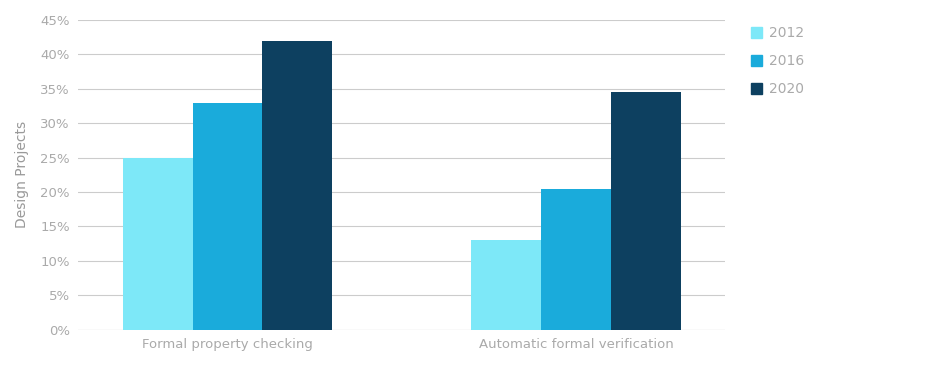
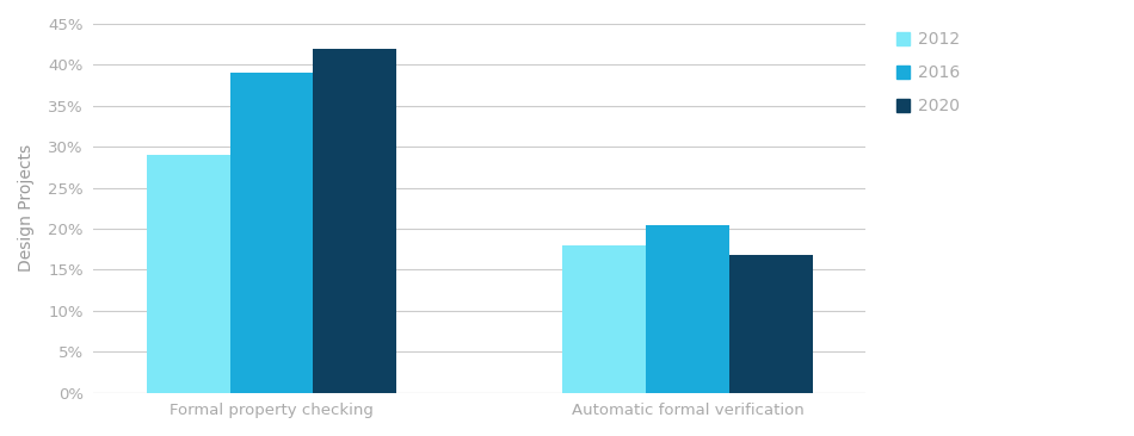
2012/Formal property checking: 25% -> 29%
2016/Formal property checking: 33.0% -> 39.0%
2012/Automatic formal verification: 13% -> 18%
2020/Automatic formal verification: 34.5% -> 16.8%
